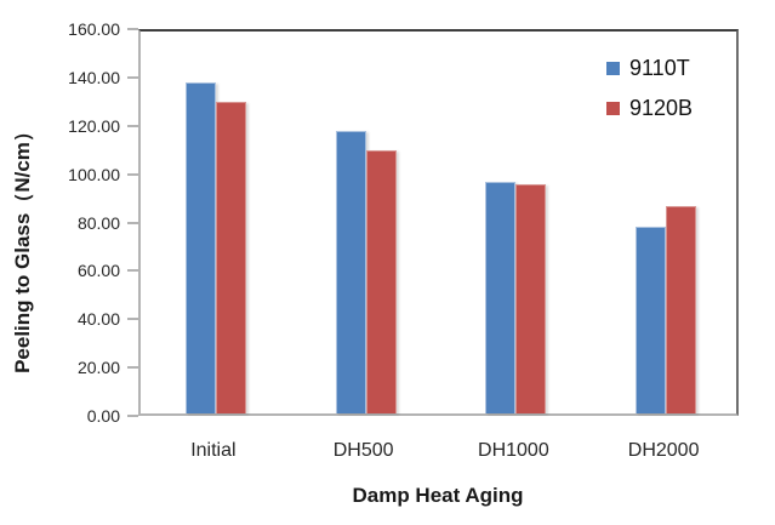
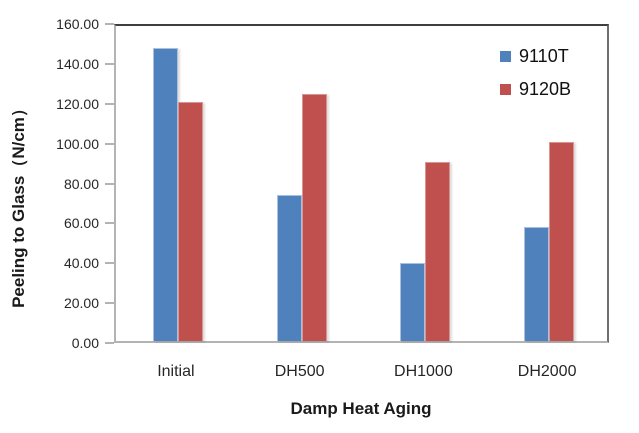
9110T/Initial: 137 -> 147
9120B/Initial: 129 -> 120
9110T/DH500: 117 -> 73
9120B/DH500: 109 -> 124
9110T/DH1000: 96 -> 39
9120B/DH1000: 95 -> 90
9110T/DH2000: 77 -> 57
9120B/DH2000: 86 -> 100
